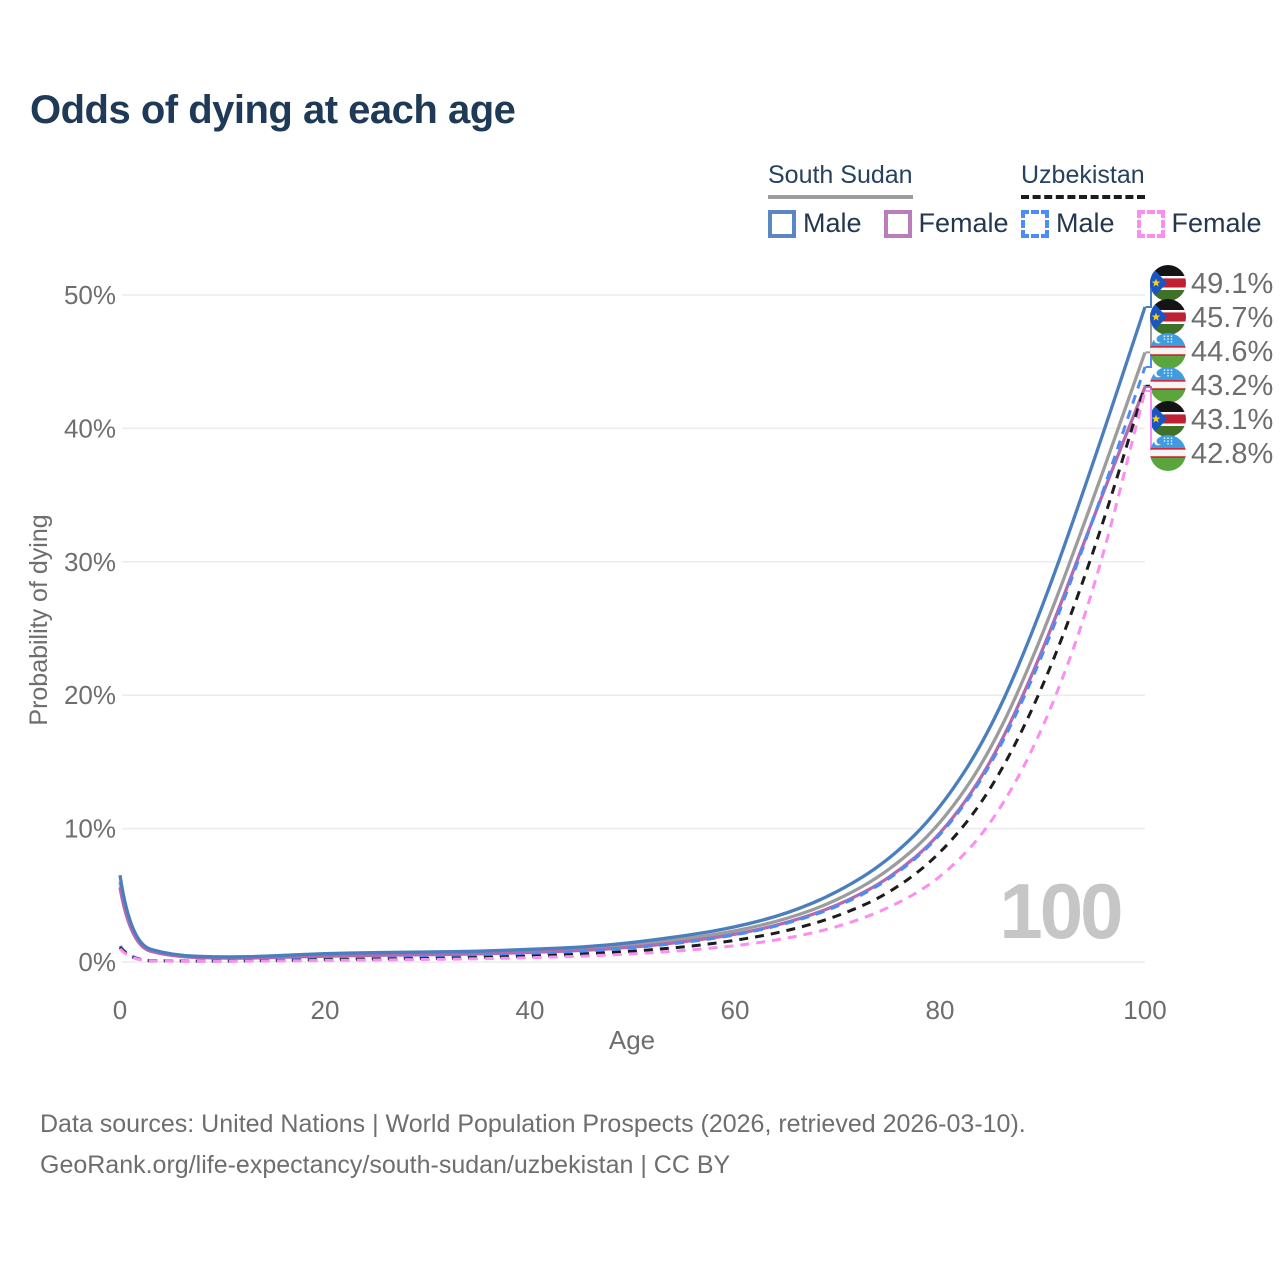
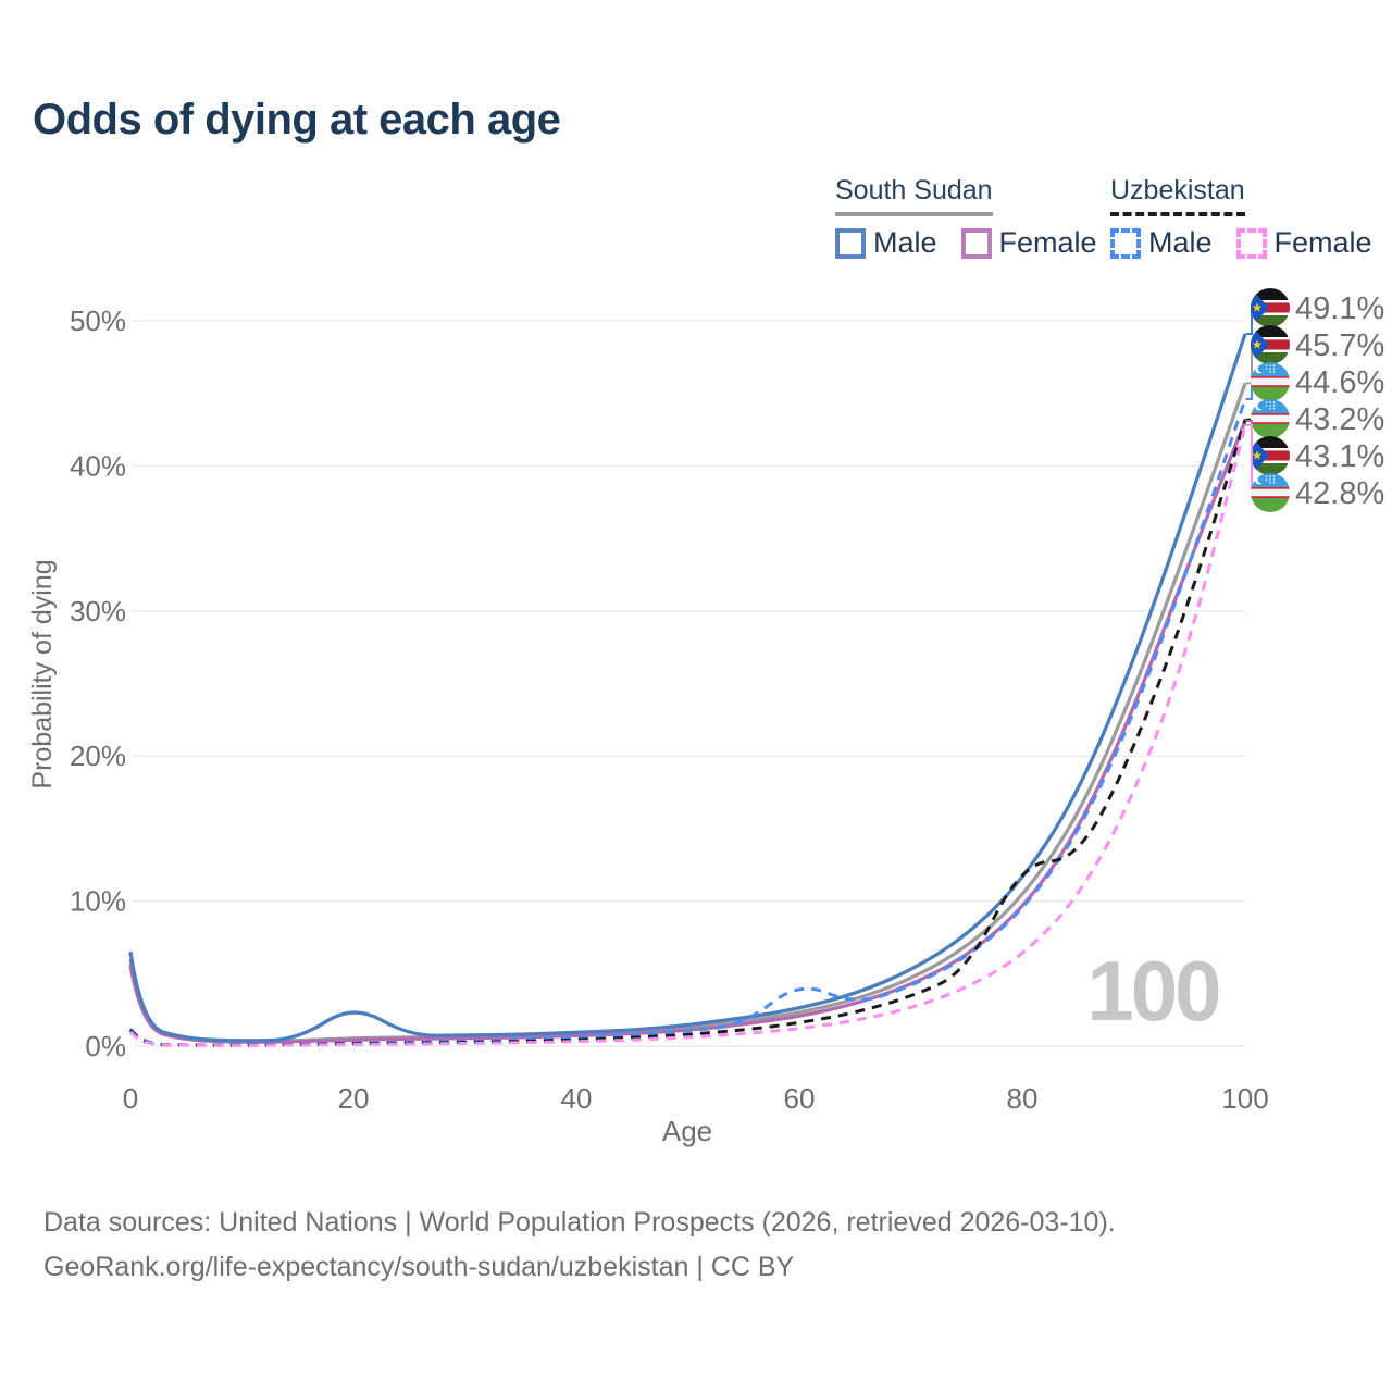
South Sudan Male/20: 0.7% -> 2.9%
Uzbekistan Male/60: 2.0% -> 4.5%
Uzbekistan/80: 8.0% -> 12.7%
